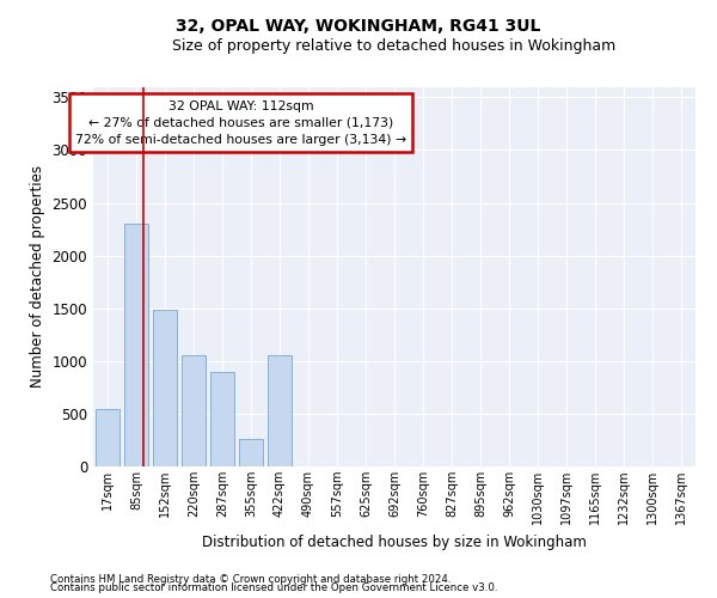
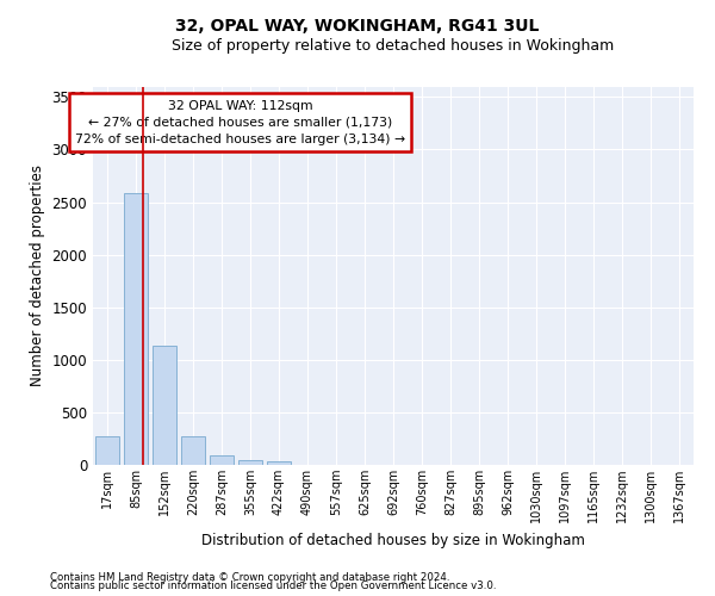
17sqm: 540 -> 270
85sqm: 2300 -> 2590
152sqm: 1480 -> 1130
220sqm: 1060 -> 280
287sqm: 900 -> 90
355sqm: 260 -> 50
422sqm: 1060 -> 30
